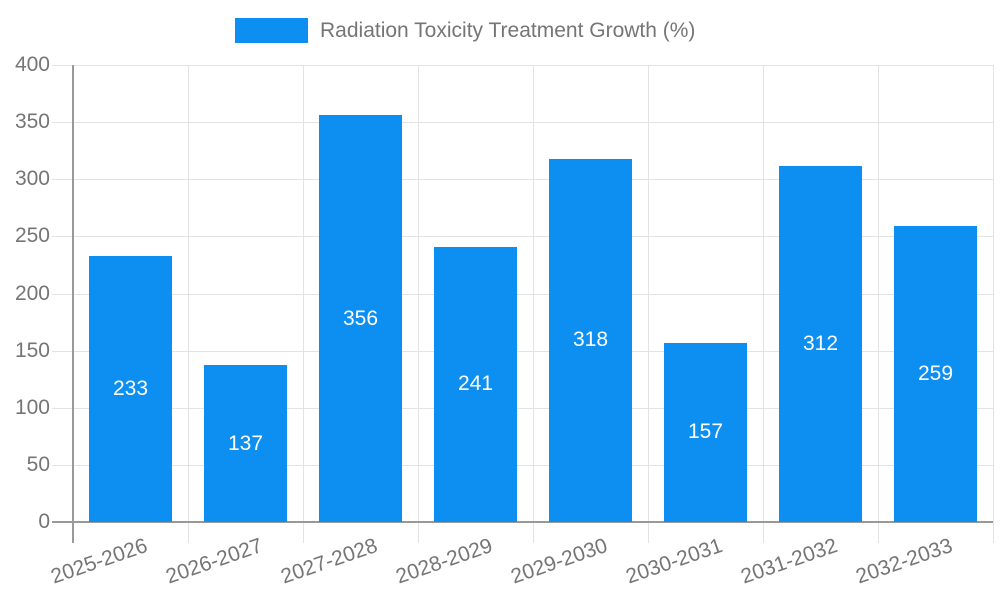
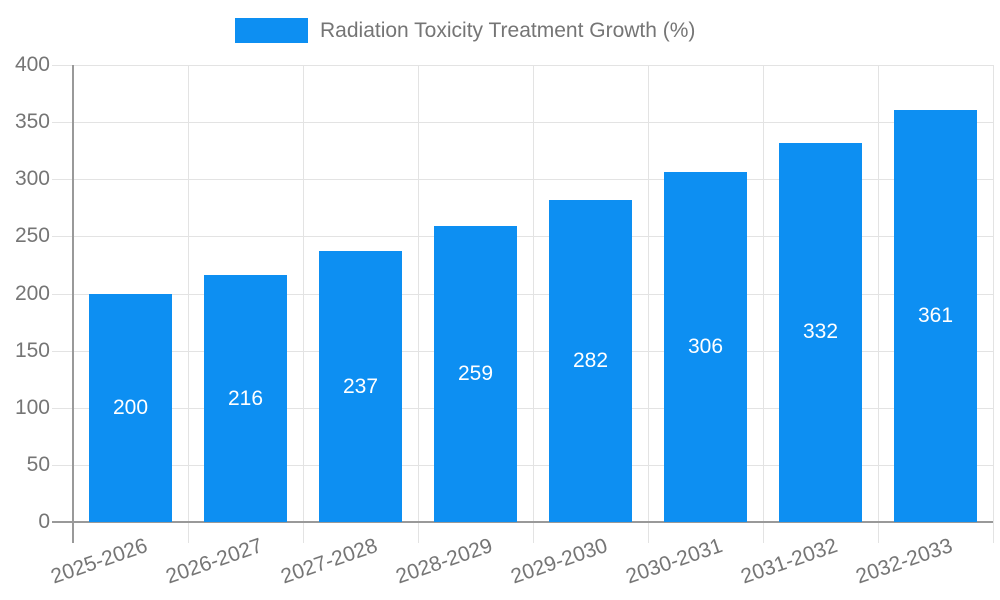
2025-2026: 233 -> 200
2026-2027: 137 -> 216
2027-2028: 356 -> 237
2028-2029: 241 -> 259
2029-2030: 318 -> 282
2030-2031: 157 -> 306
2031-2032: 312 -> 332
2032-2033: 259 -> 361
